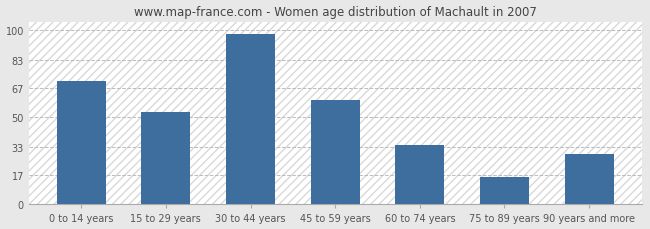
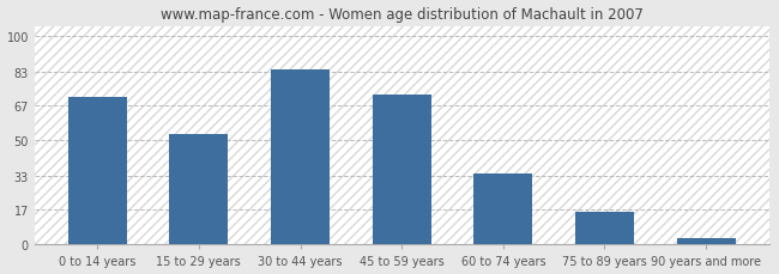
30 to 44 years: 98 -> 84
45 to 59 years: 60 -> 72
90 years and more: 29 -> 3
